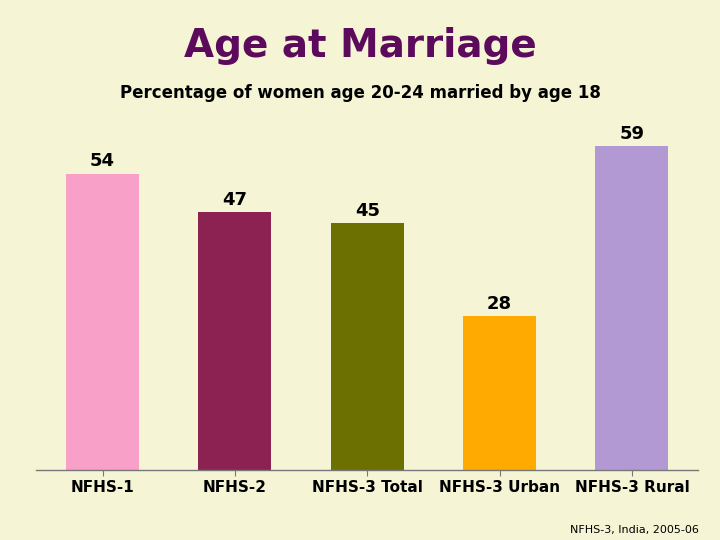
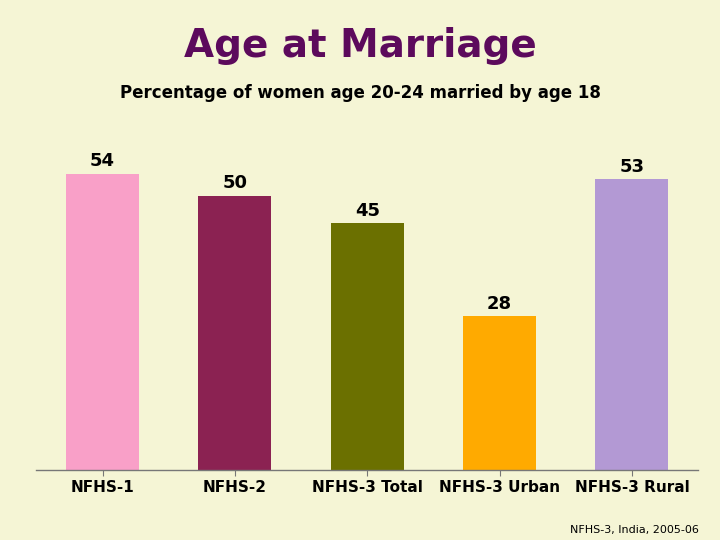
NFHS-2: 47 -> 50
NFHS-3 Rural: 59 -> 53
